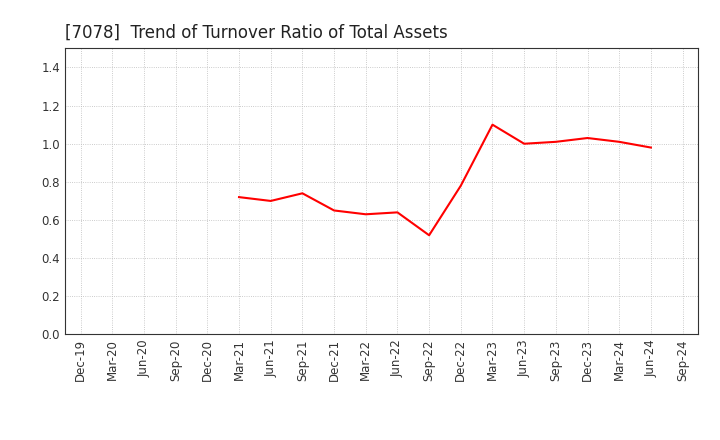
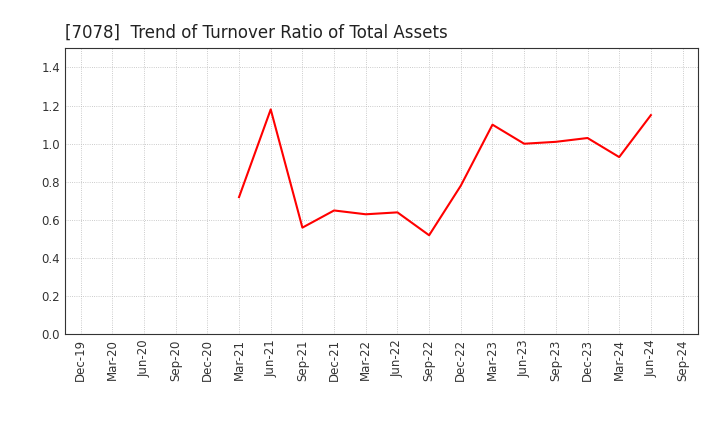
Jun-21: 0.70 -> 1.18
Sep-21: 0.74 -> 0.56
Mar-24: 1.01 -> 0.93
Jun-24: 0.98 -> 1.15
